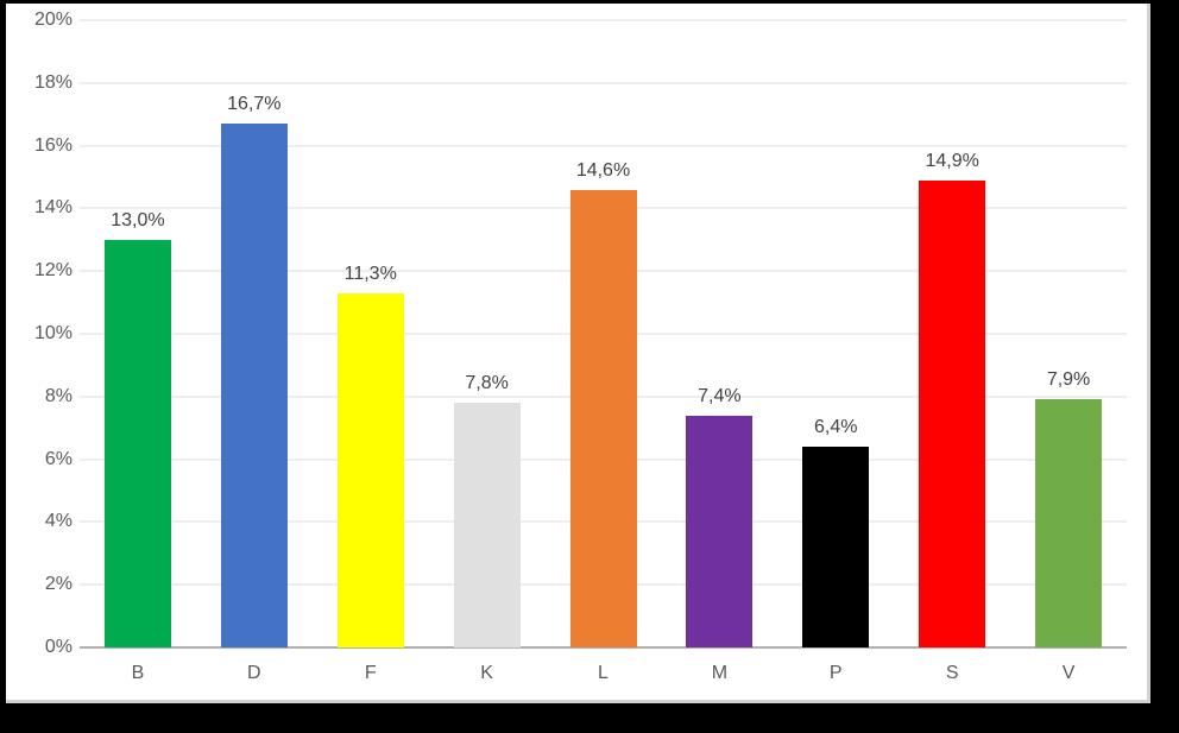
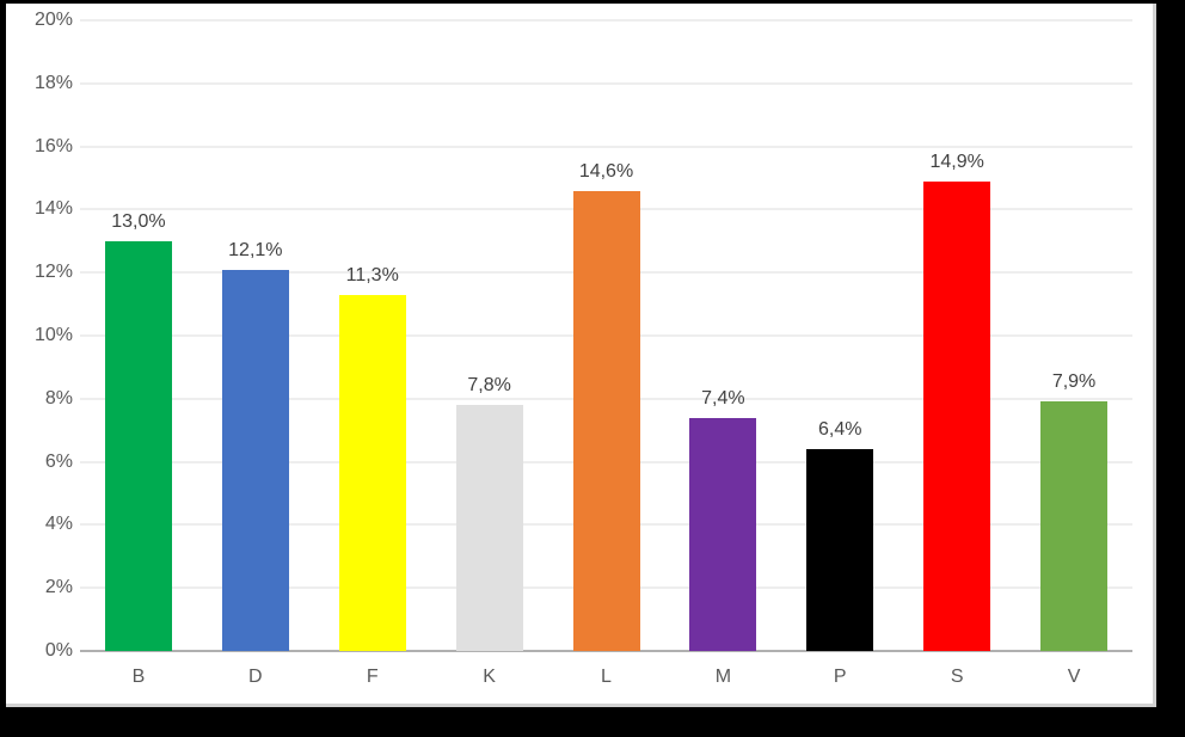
D: 16,7% -> 12,1%
